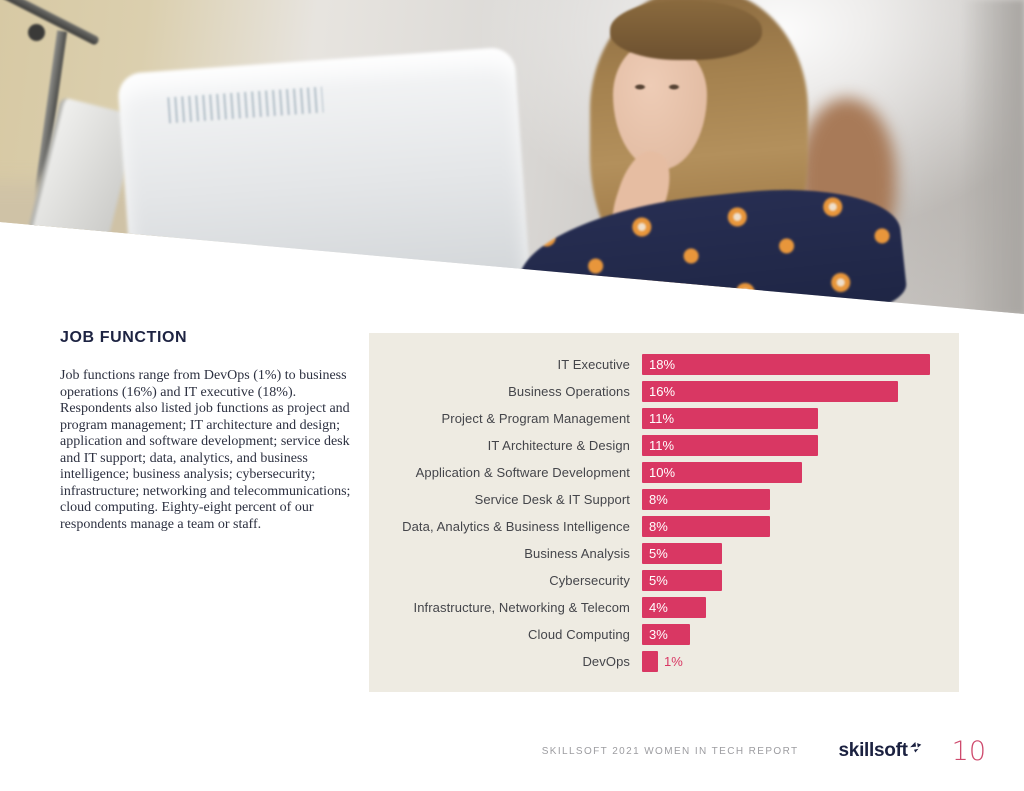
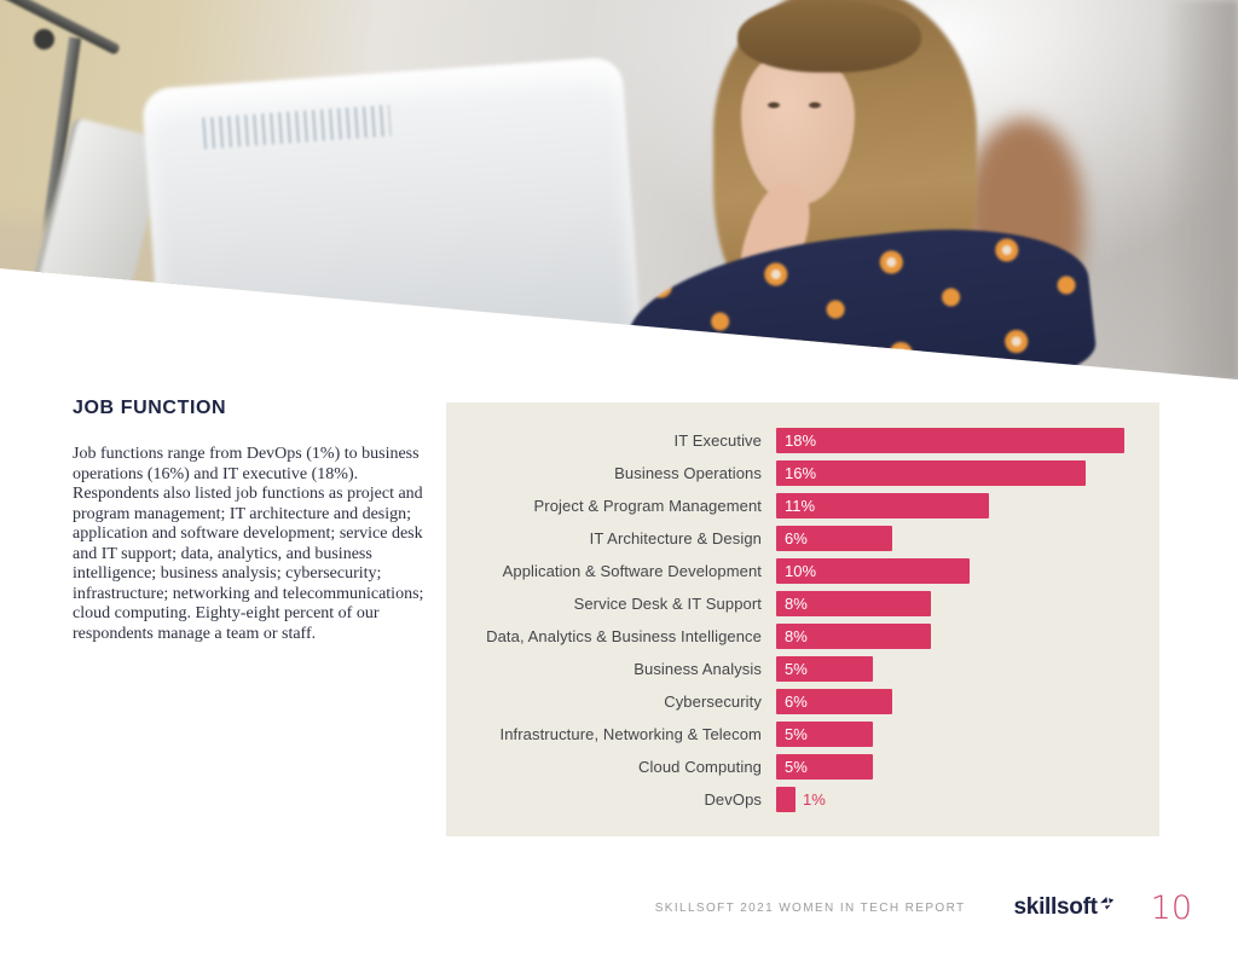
IT Architecture & Design: 11% -> 6%
Cybersecurity: 5% -> 6%
Infrastructure, Networking & Telecom: 4% -> 5%
Cloud Computing: 3% -> 5%
